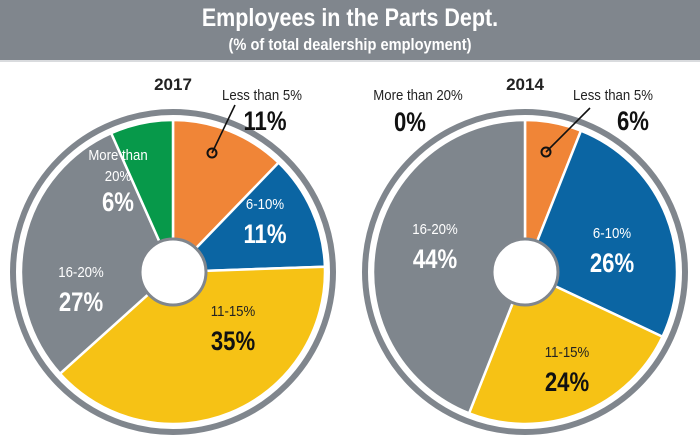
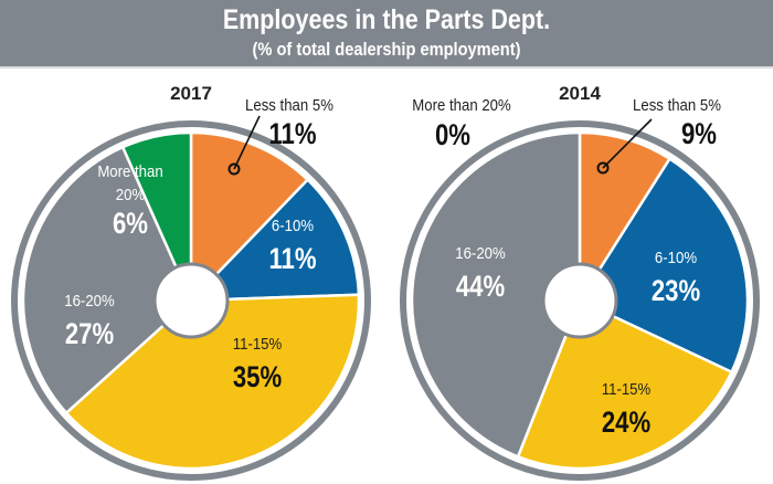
2014/Less than 5%: 6% -> 9%
2014/6-10%: 26% -> 23%
